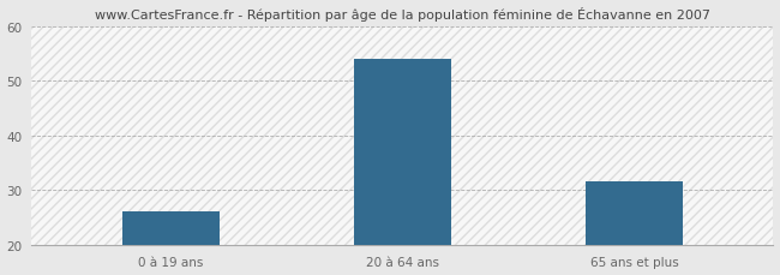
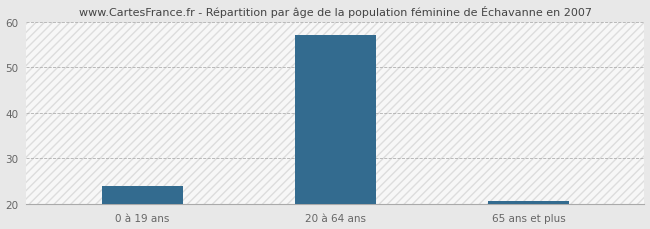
0 à 19 ans: 26.0 -> 24.0
20 à 64 ans: 54.0 -> 57.0
65 ans et plus: 31.5 -> 20.5
